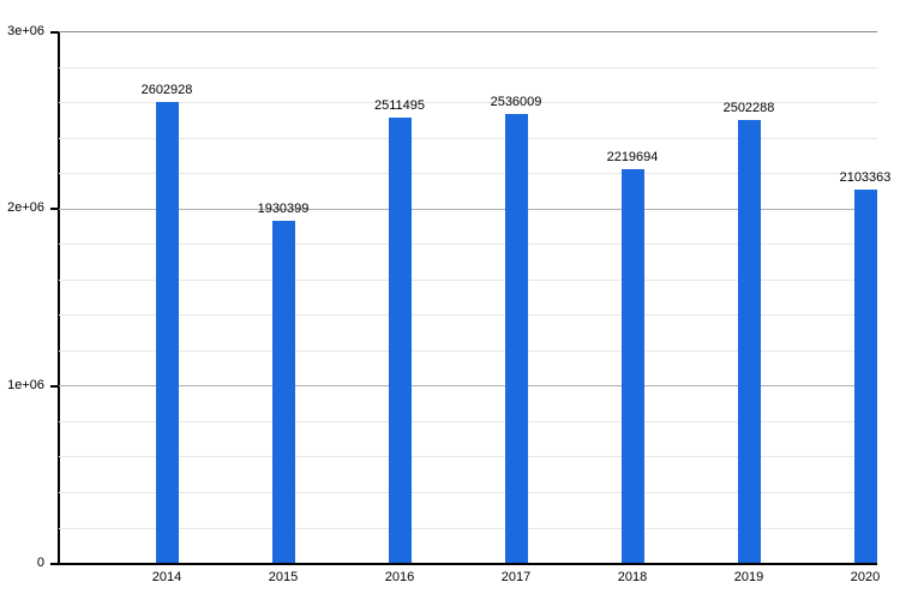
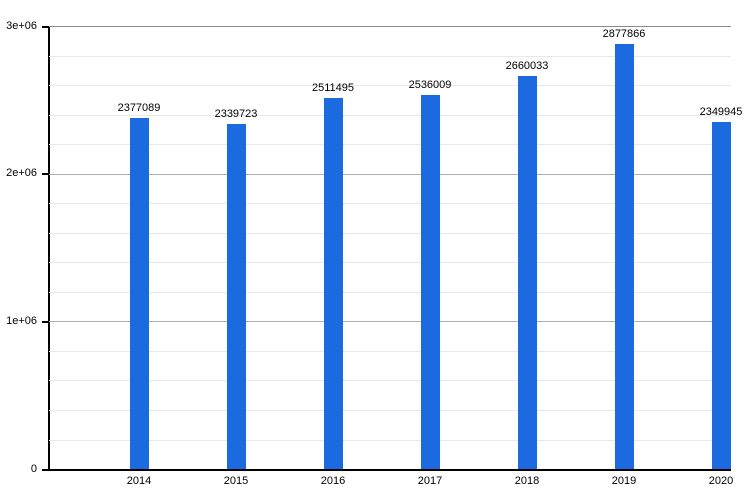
2014: 2602928 -> 2377089
2015: 1930399 -> 2339723
2018: 2219694 -> 2660033
2019: 2502288 -> 2877866
2020: 2103363 -> 2349945
